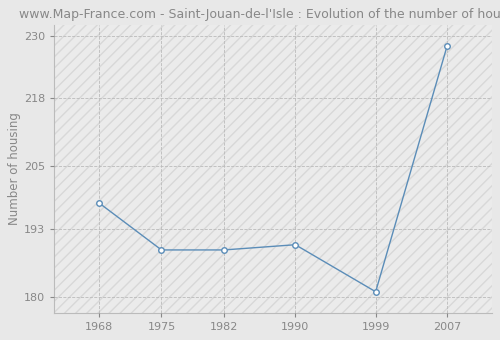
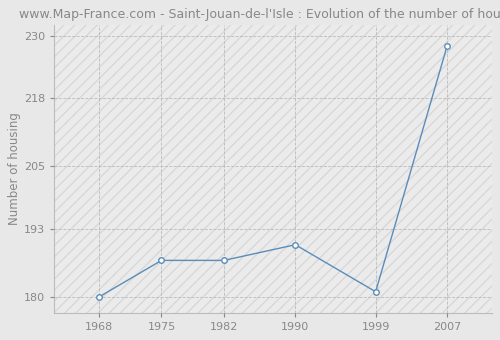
1968: 198 -> 180
1975: 189 -> 187
1982: 189 -> 187
